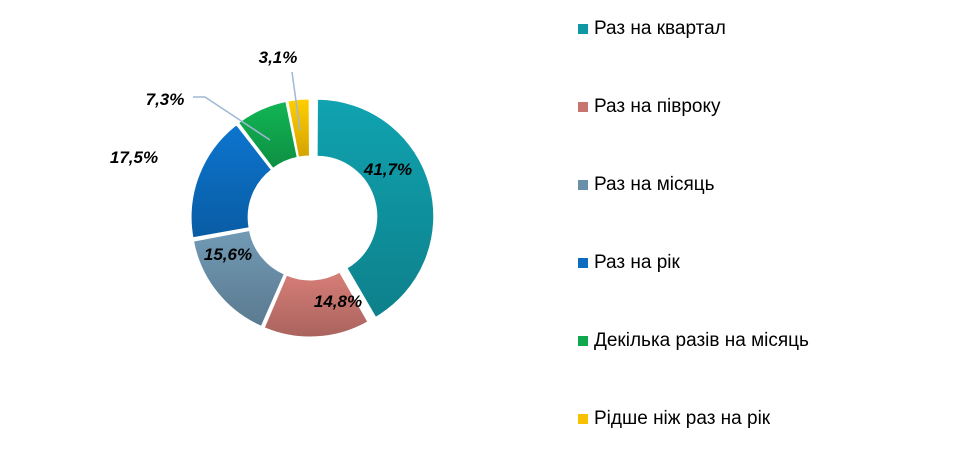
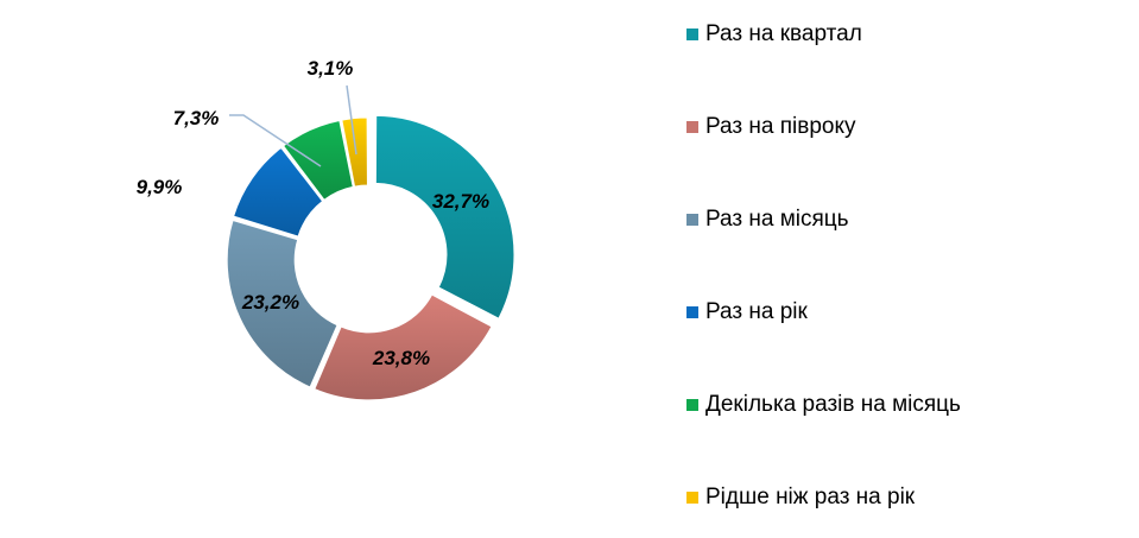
Раз на квартал: 41,7% -> 32,7%
Раз на півроку: 14,8% -> 23,8%
Раз на місяць: 15,6% -> 23,2%
Раз на рік: 17,5% -> 9,9%
